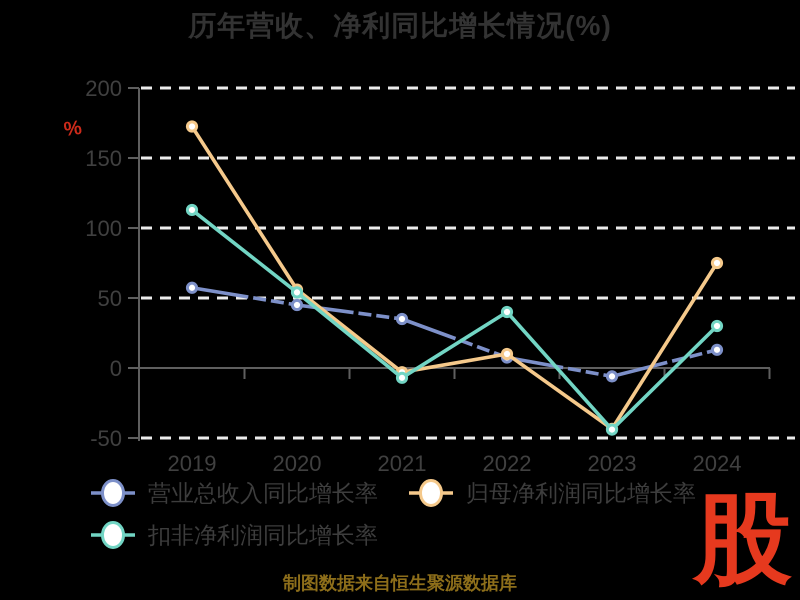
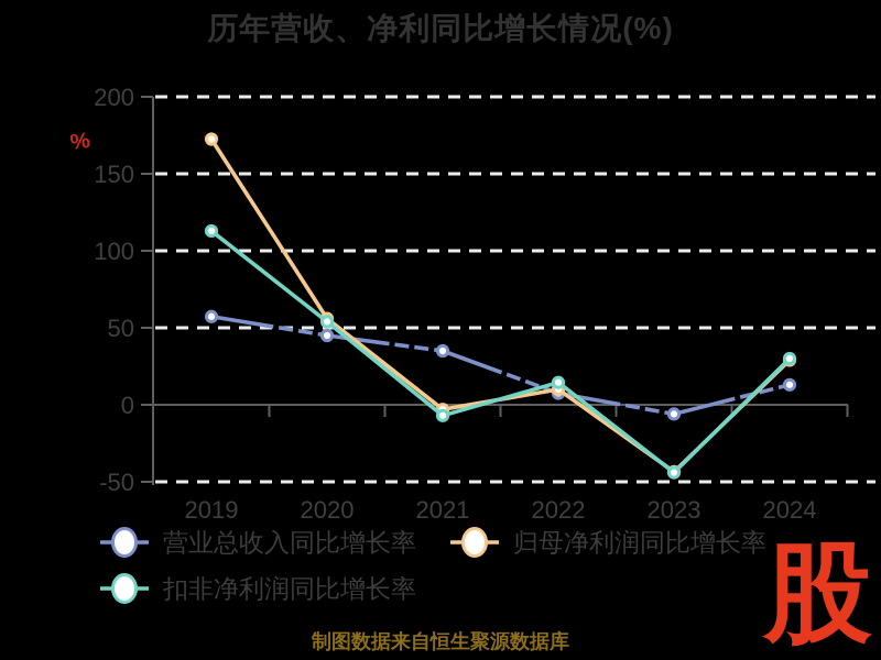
扣非净利润同比增长率/2022: 40 -> 14
归母净利润同比增长率/2024: 75 -> 29
